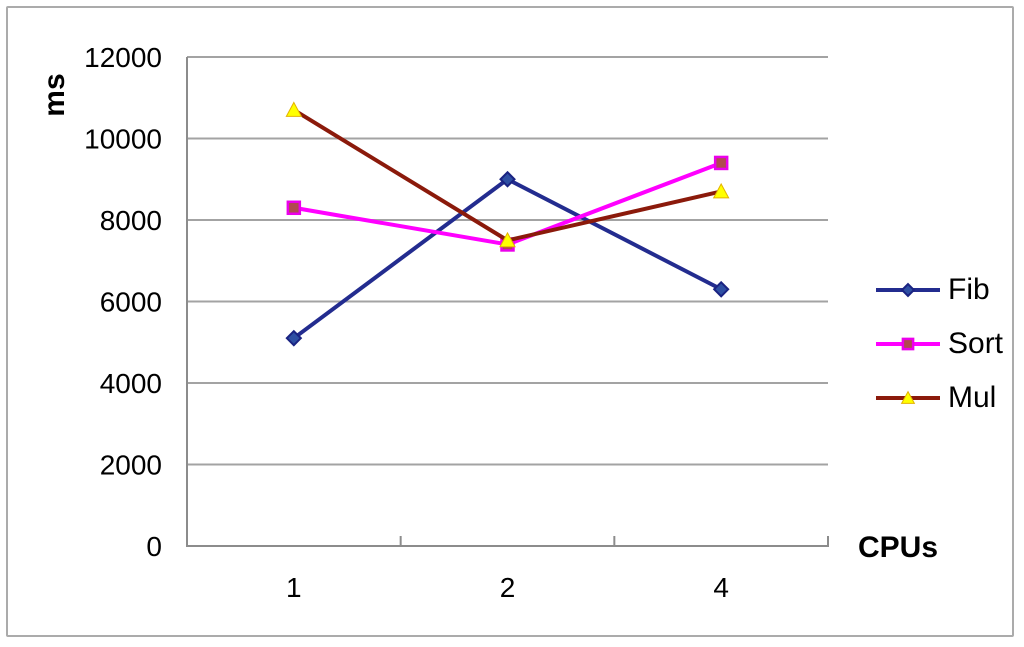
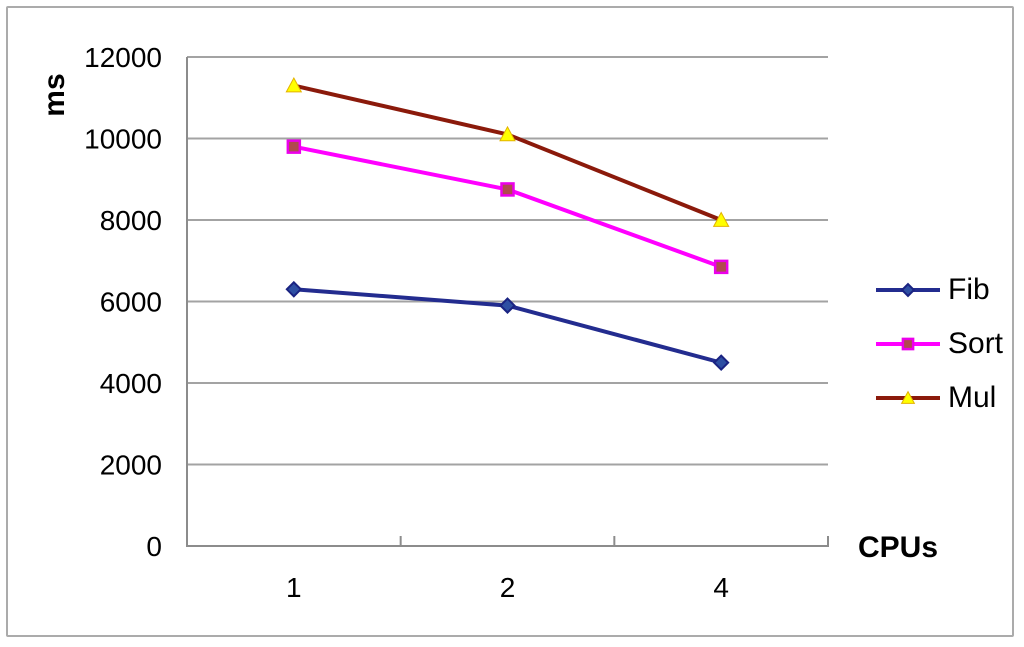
Fib/1: 5100 -> 6300
Sort/1: 8300 -> 9800
Mul/1: 10700 -> 11300
Fib/2: 9000 -> 5900
Sort/2: 7400 -> 8800
Mul/2: 7500 -> 10100
Fib/4: 6300 -> 4500
Sort/4: 9400 -> 6800
Mul/4: 8700 -> 8000
